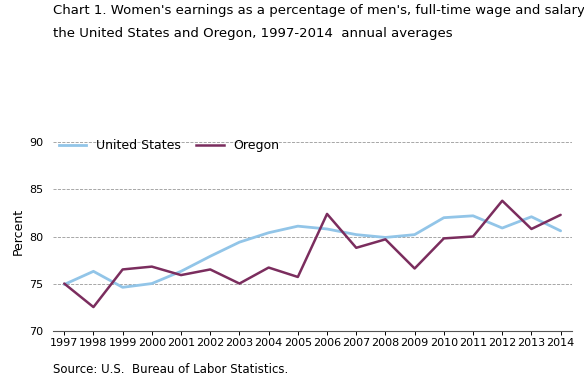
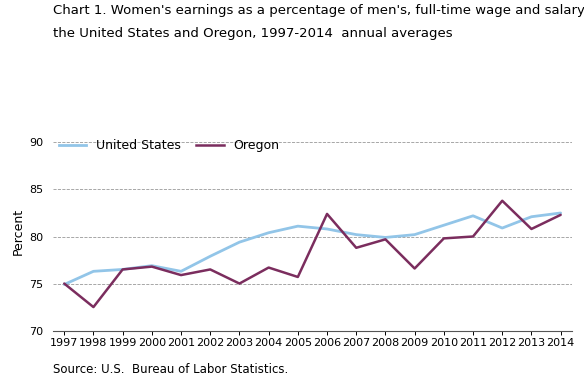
United States/1999: 74.6 -> 76.5
United States/2000: 75.0 -> 76.9
United States/2010: 82.0 -> 81.2
United States/2014: 80.6 -> 82.5
